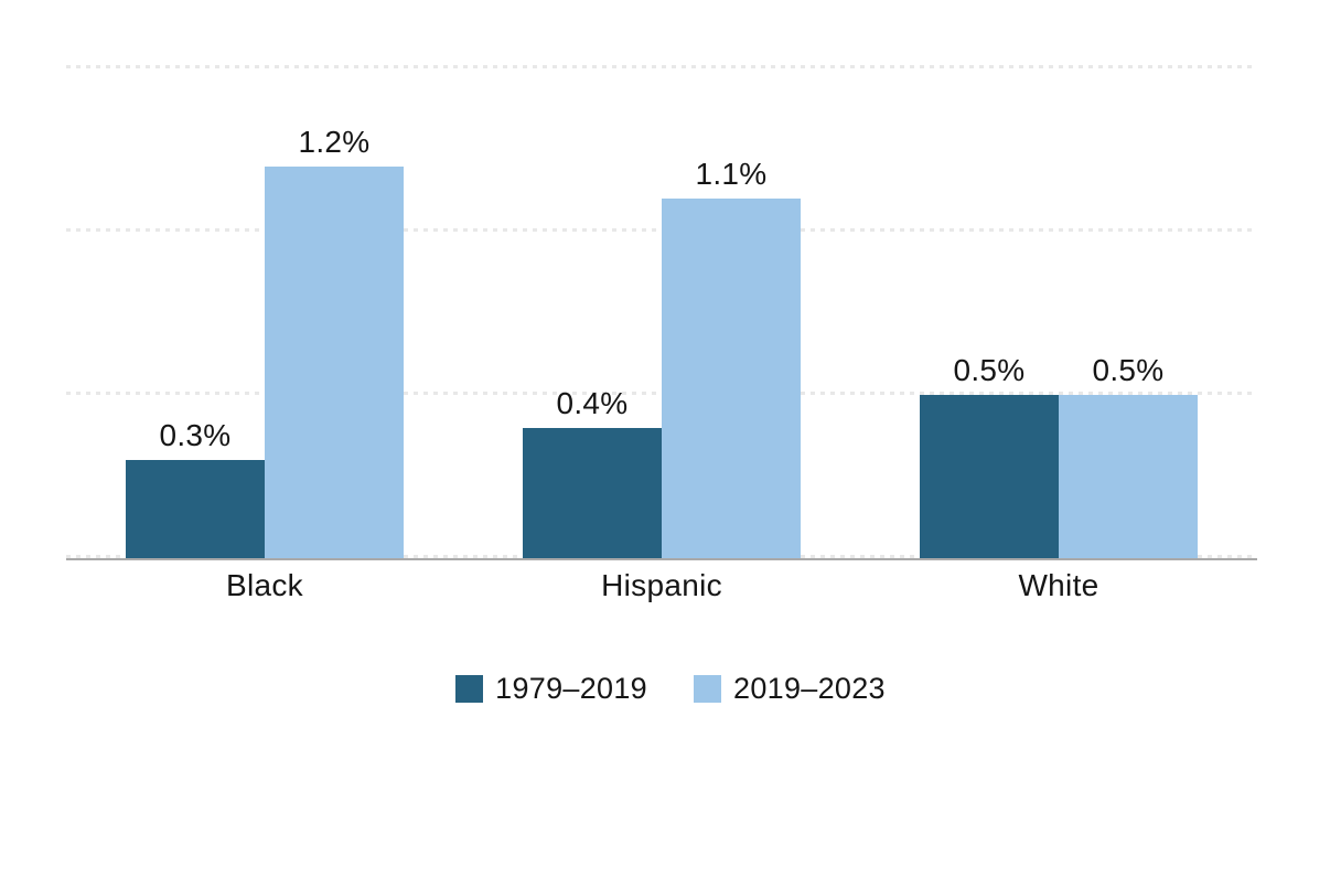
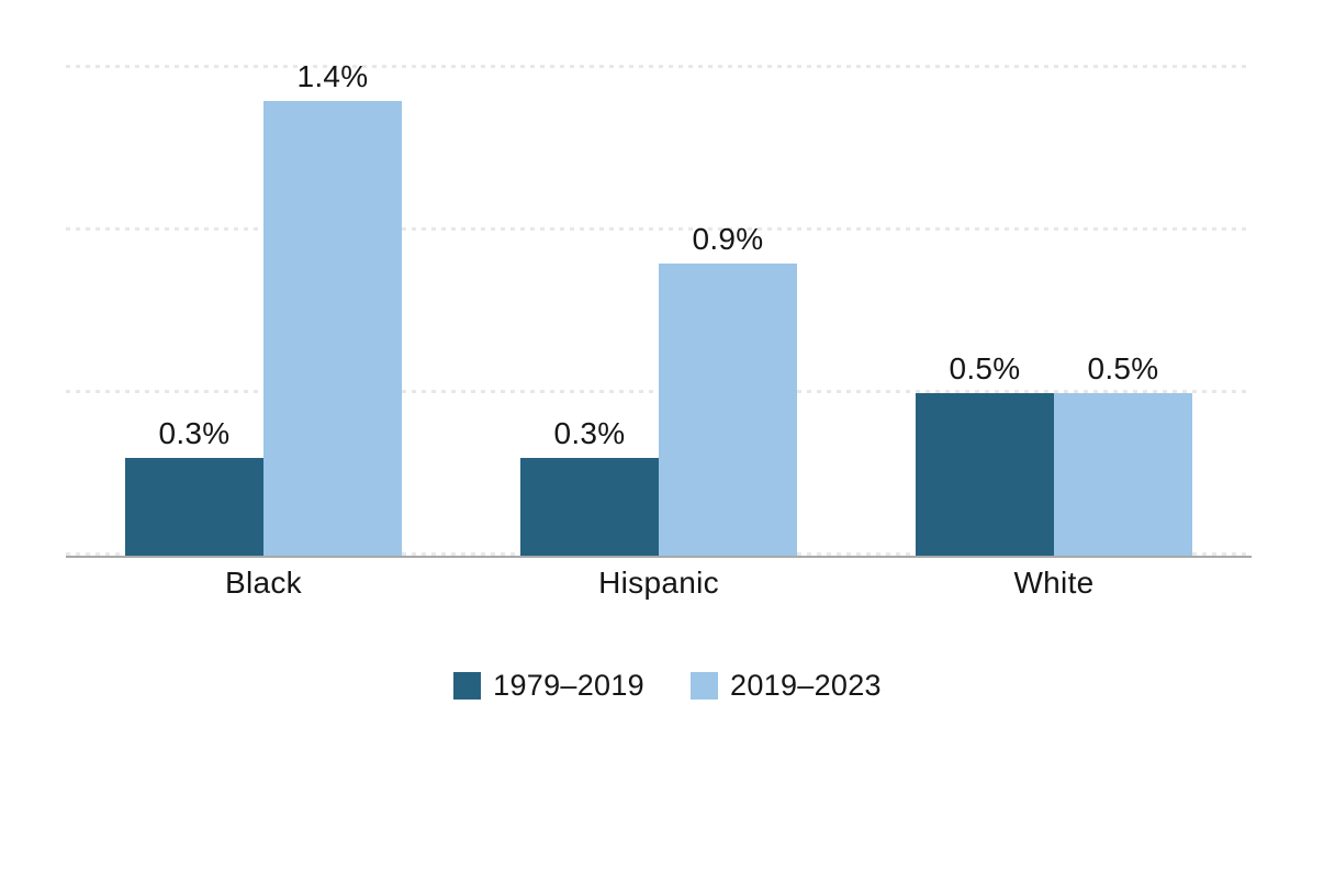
2019–2023/Black: 1.2% -> 1.4%
1979–2019/Hispanic: 0.4% -> 0.3%
2019–2023/Hispanic: 1.1% -> 0.9%
